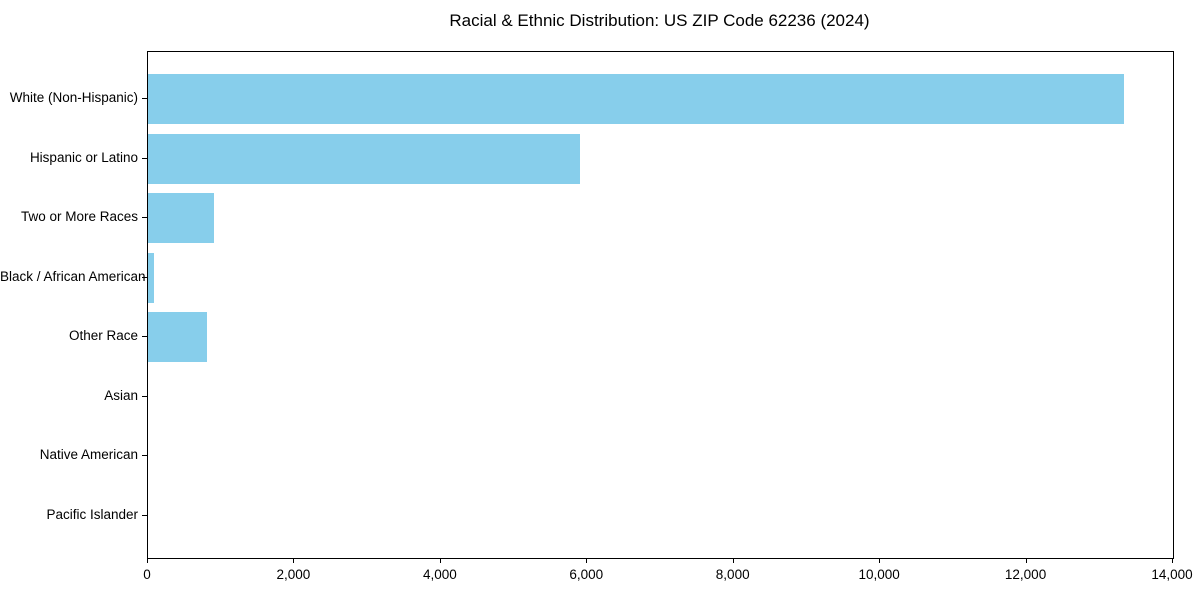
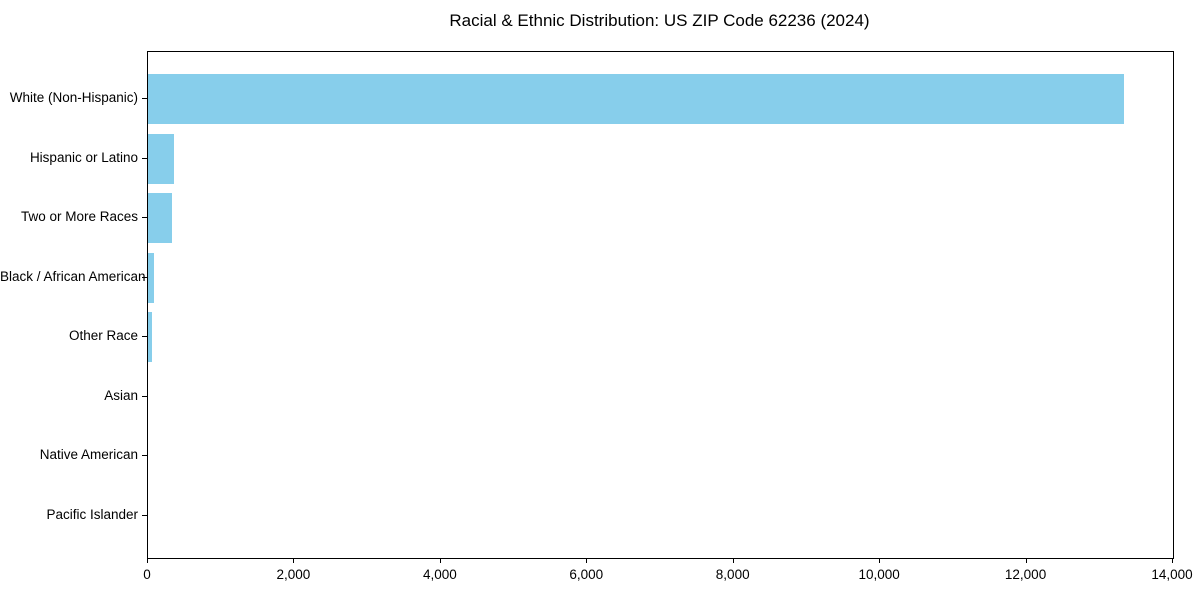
Hispanic or Latino: 5900 -> 400
Two or More Races: 900 -> 300
Other Race: 800 -> 100
